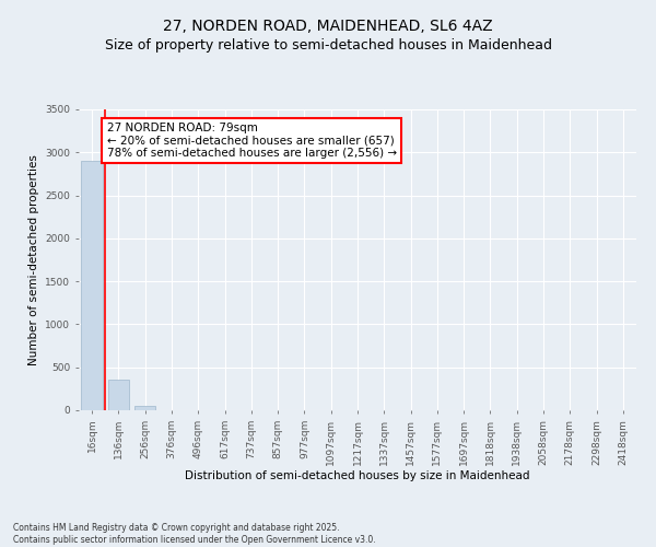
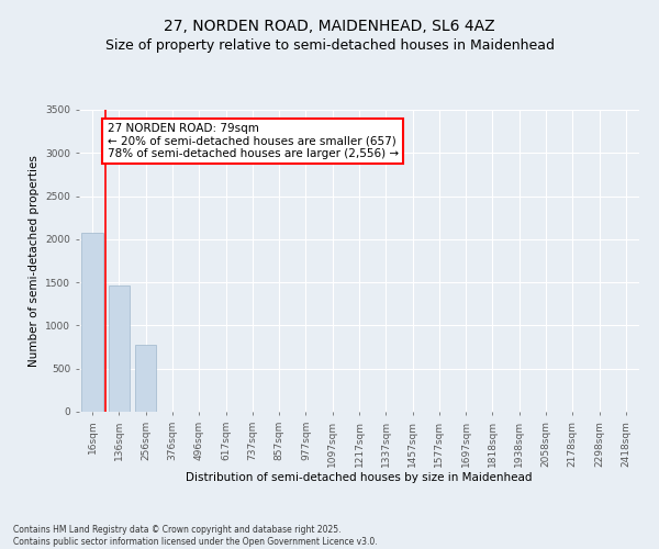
16sqm: 2900 -> 2080
136sqm: 360 -> 1460
256sqm: 50 -> 780
